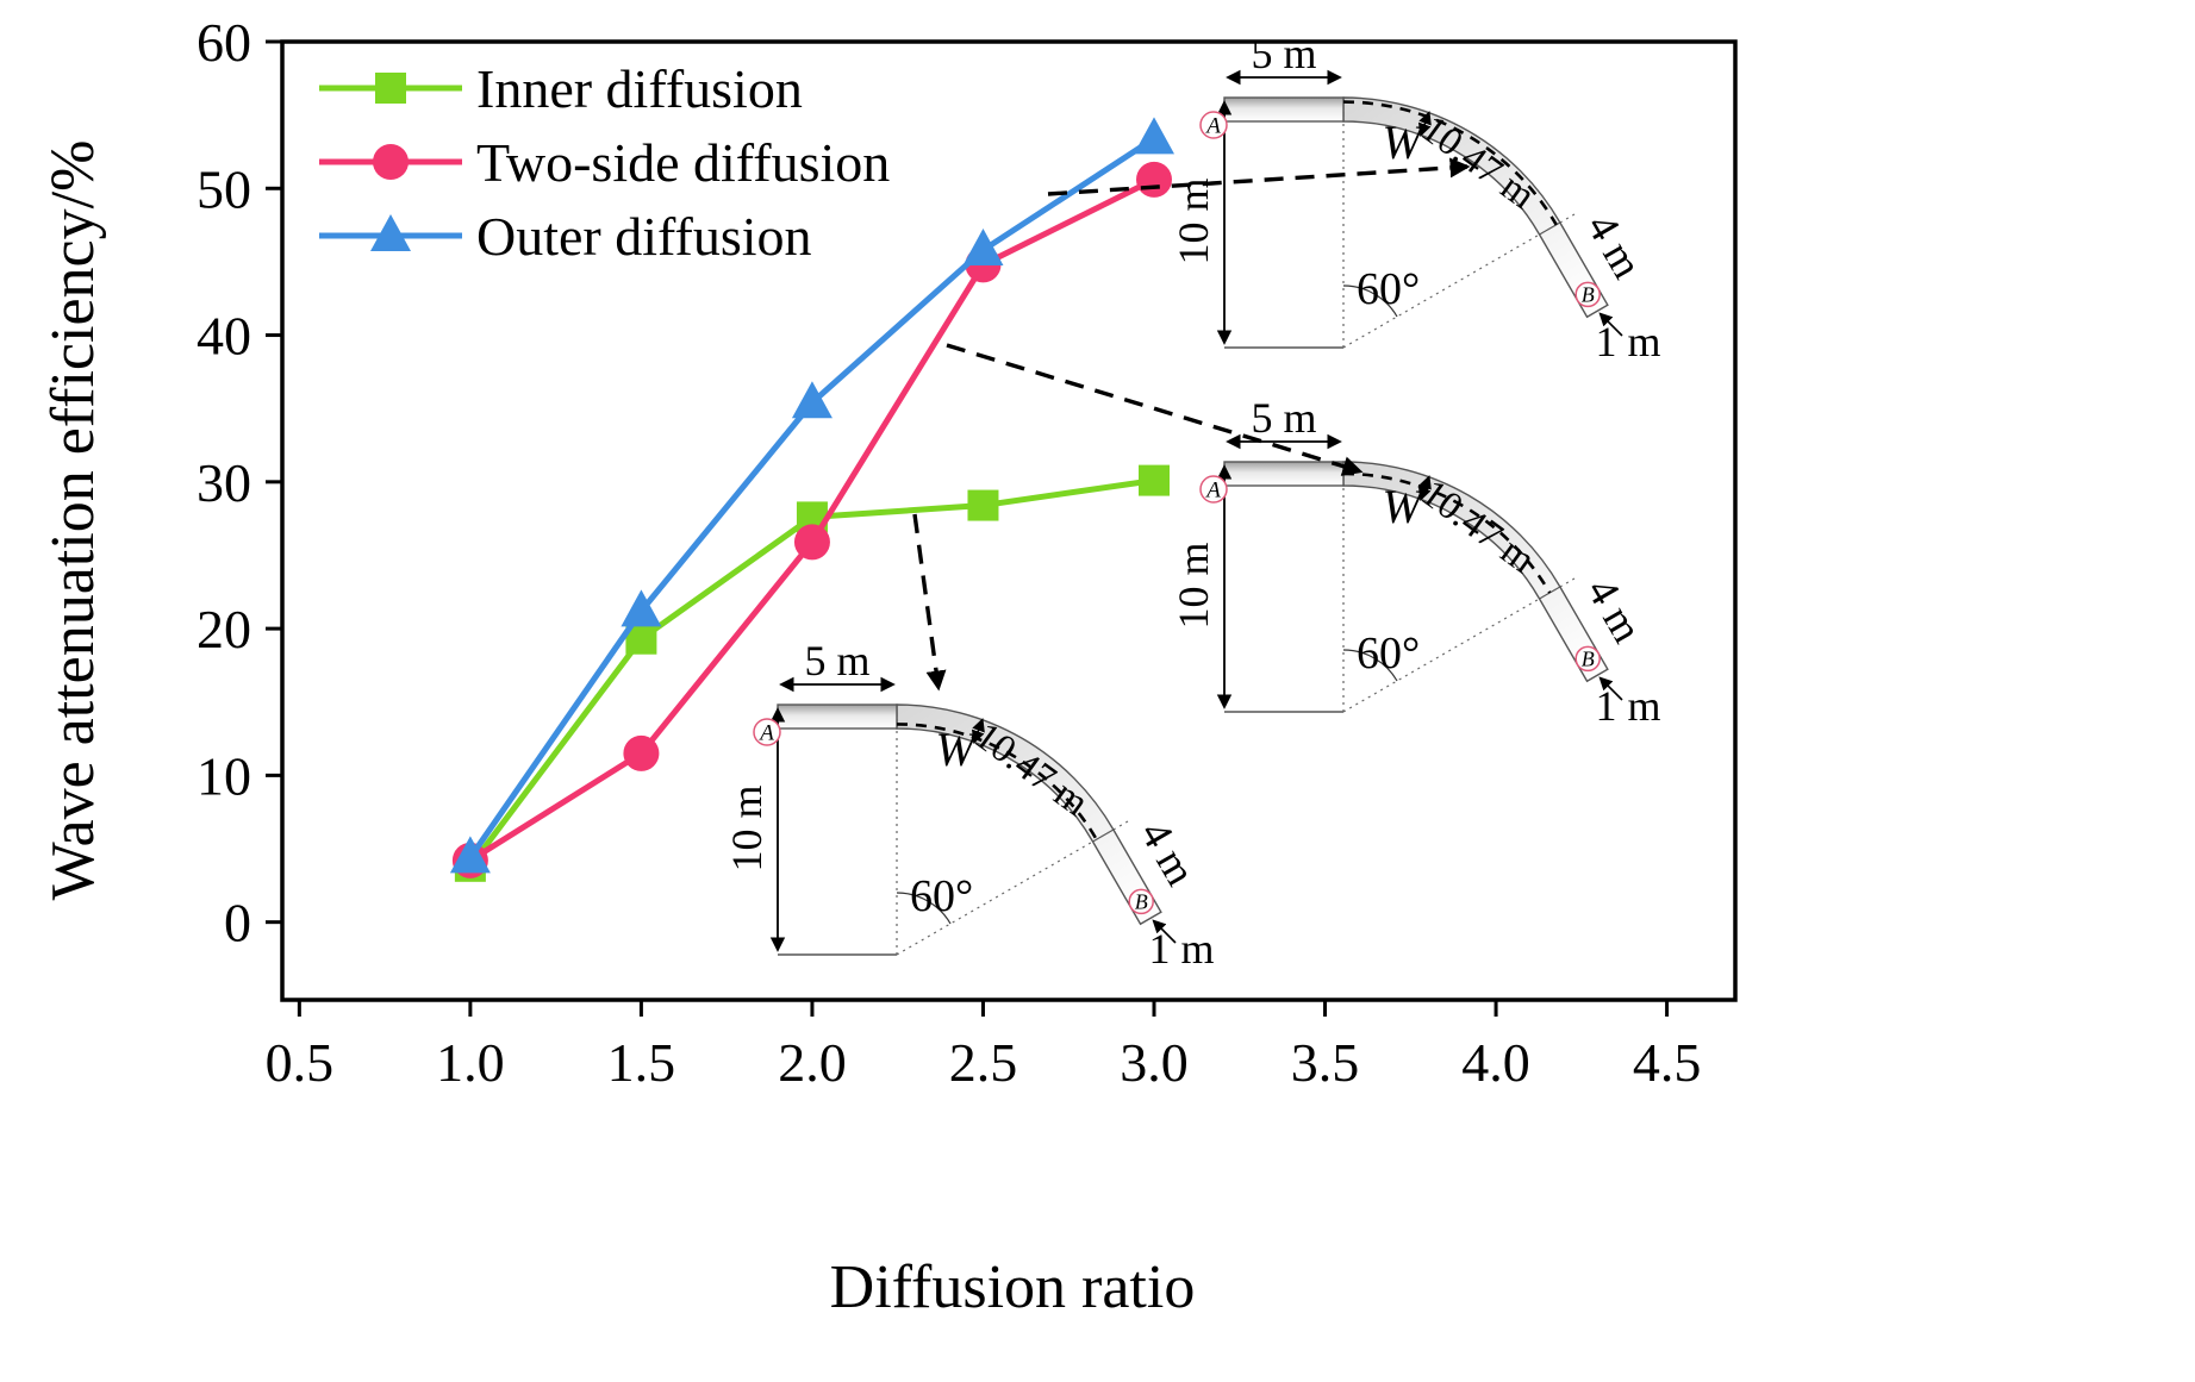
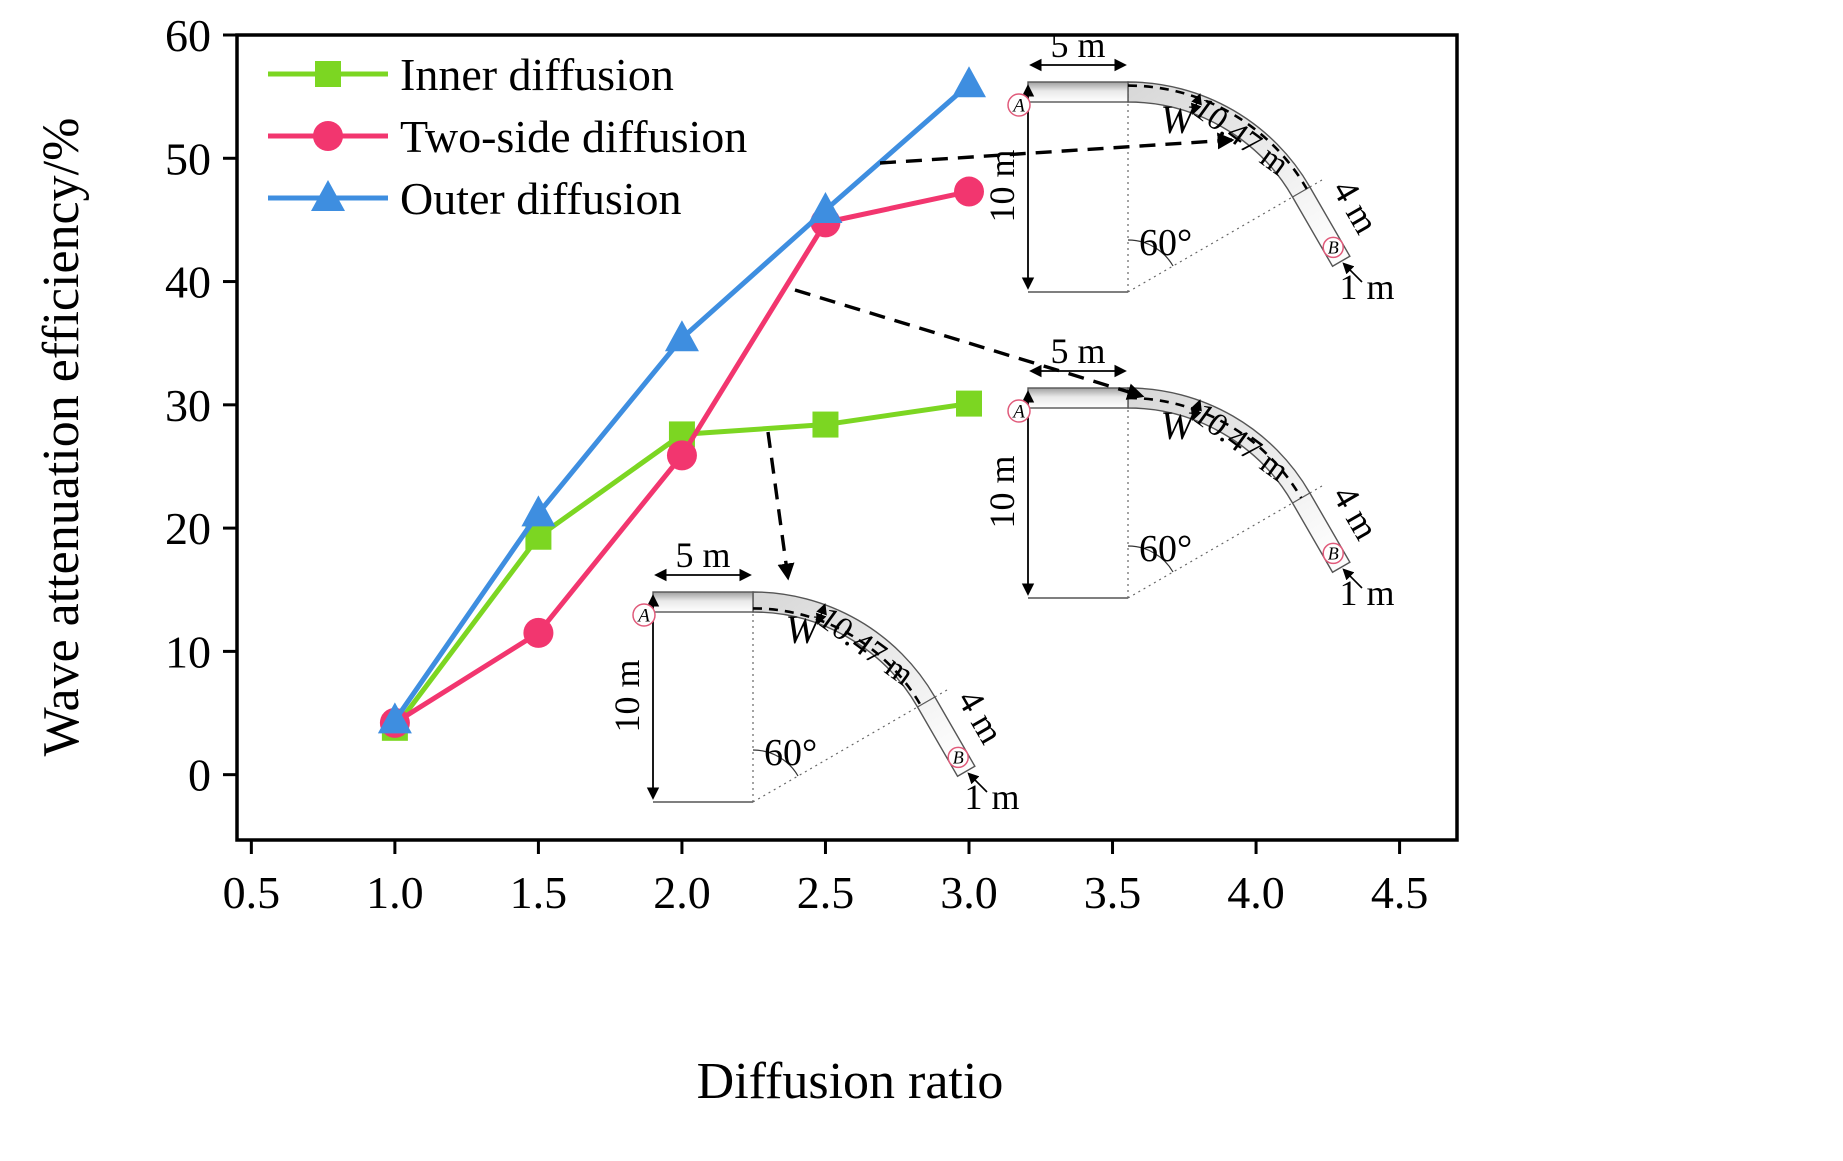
Two-side diffusion/3.0: 50.6 -> 47.3
Outer diffusion/3.0: 53.4 -> 56.0
